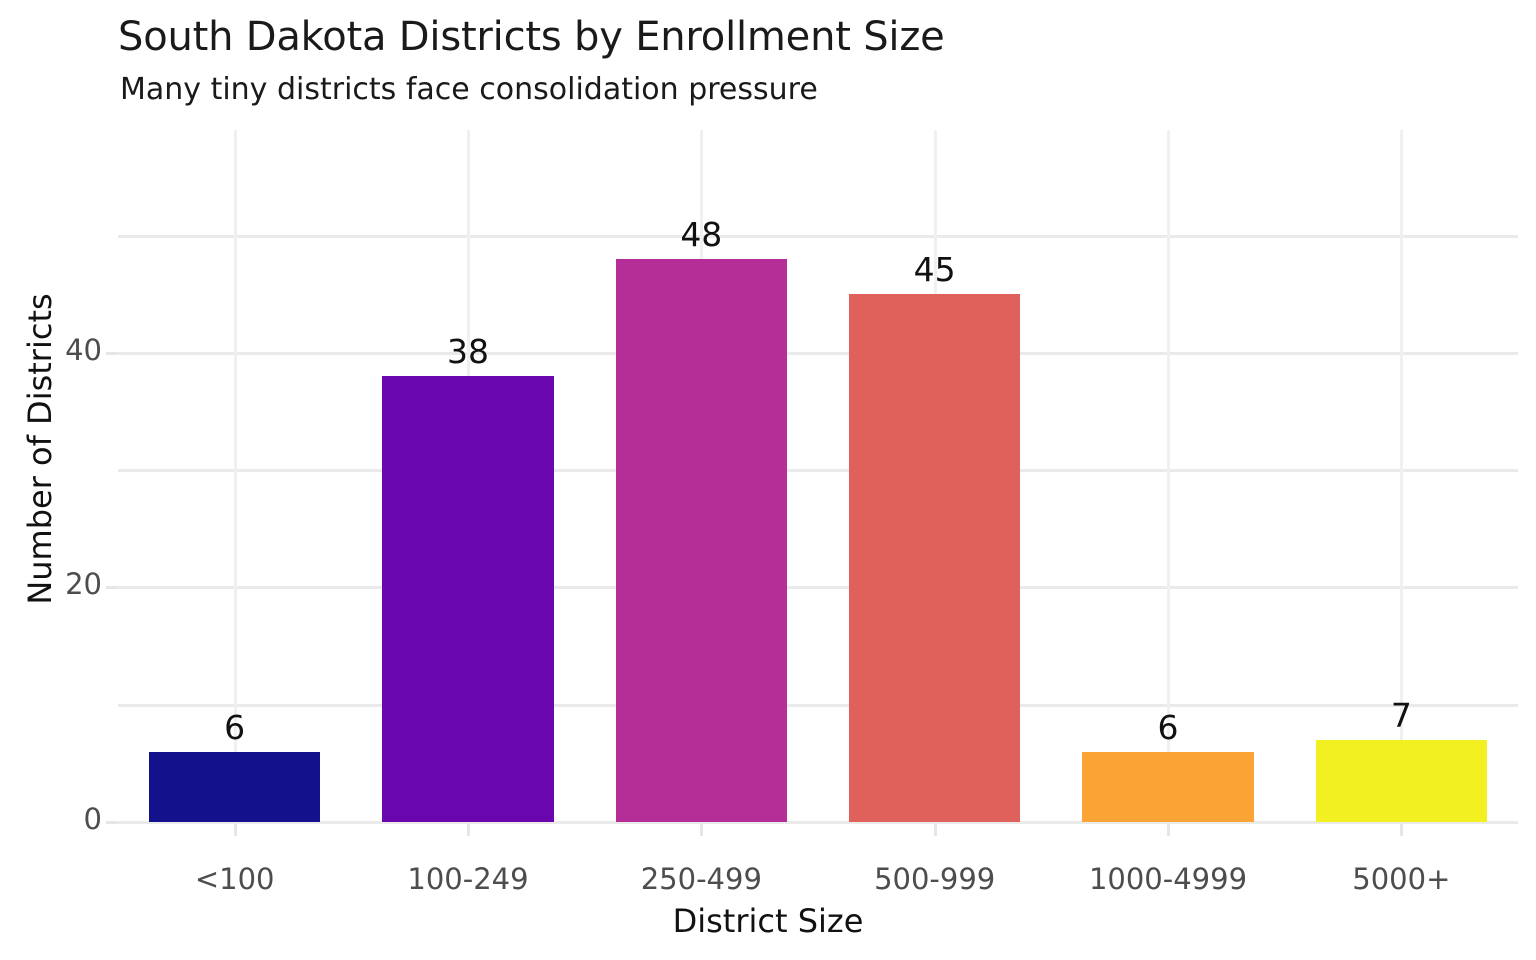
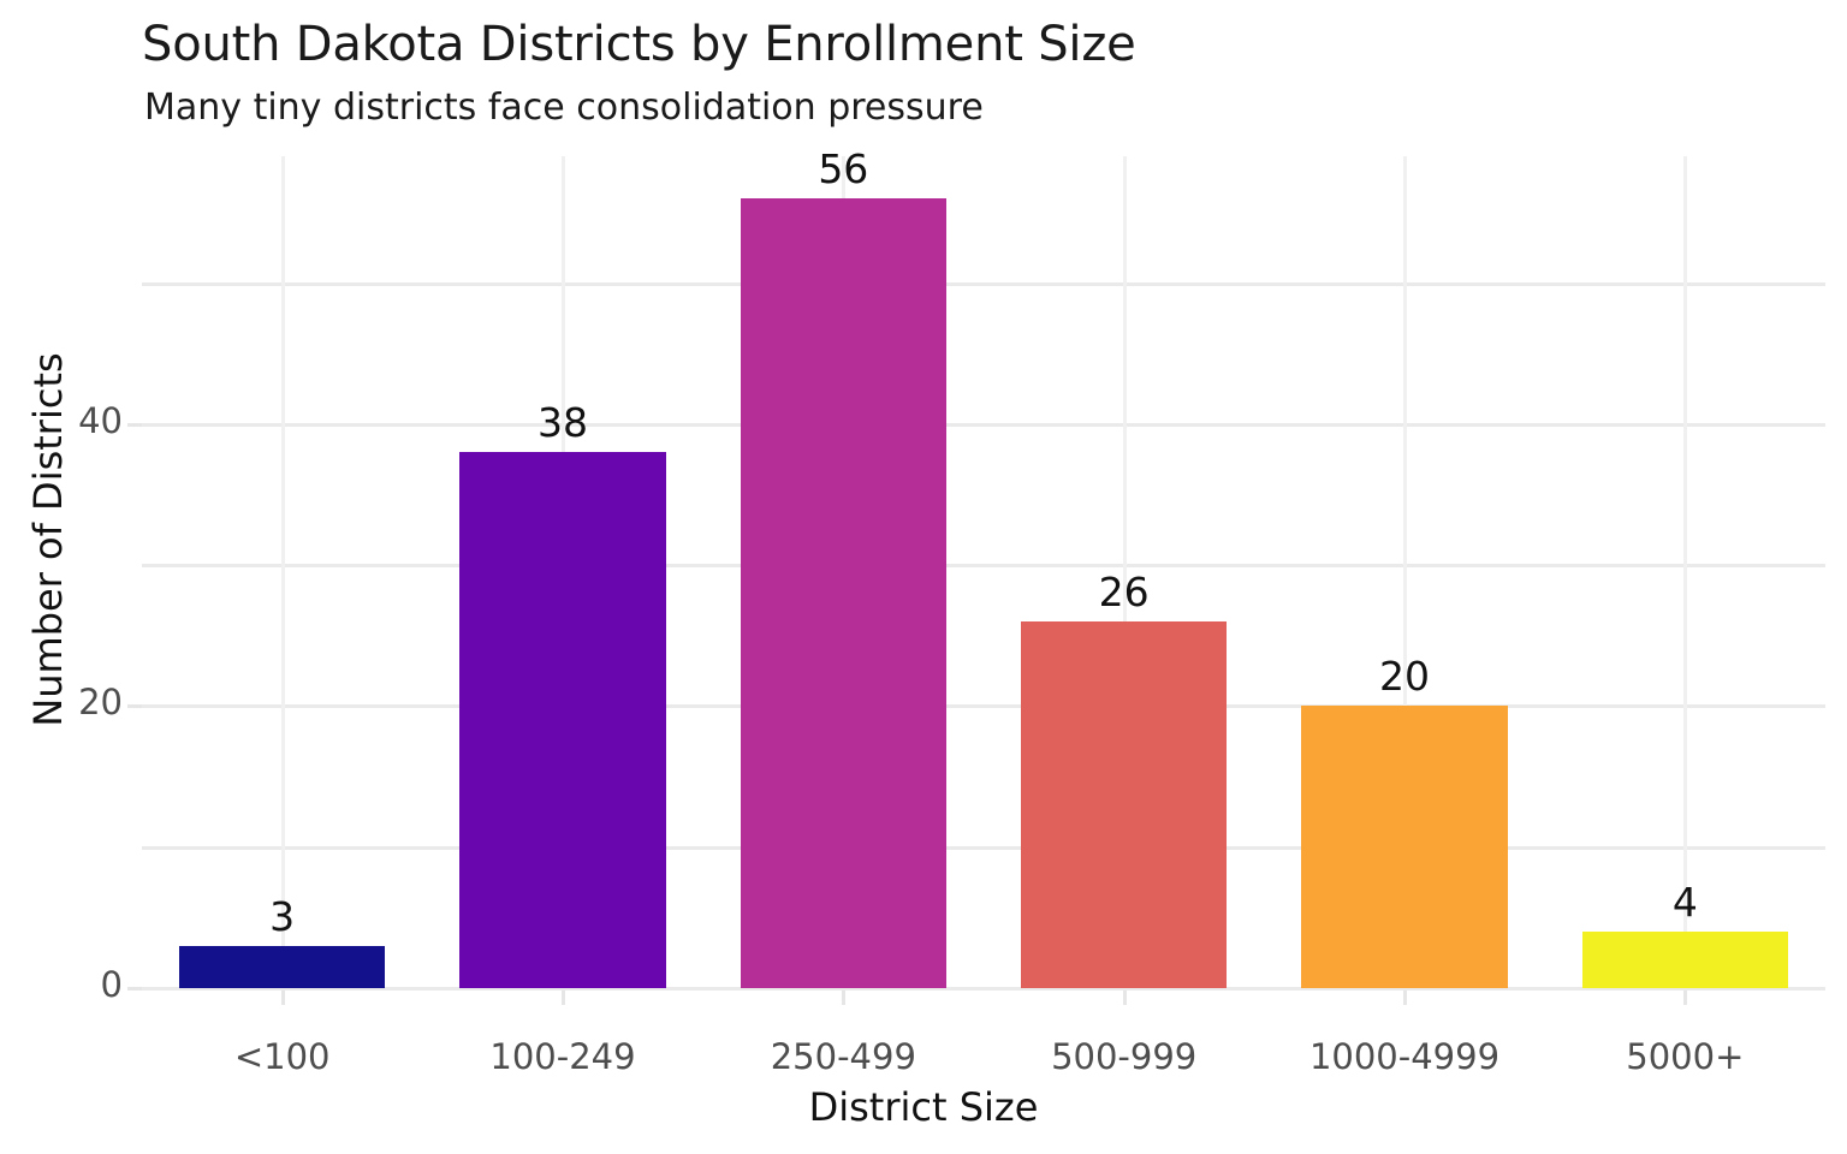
<100: 6 -> 3
250-499: 48 -> 56
500-999: 45 -> 26
1000-4999: 6 -> 20
5000+: 7 -> 4
